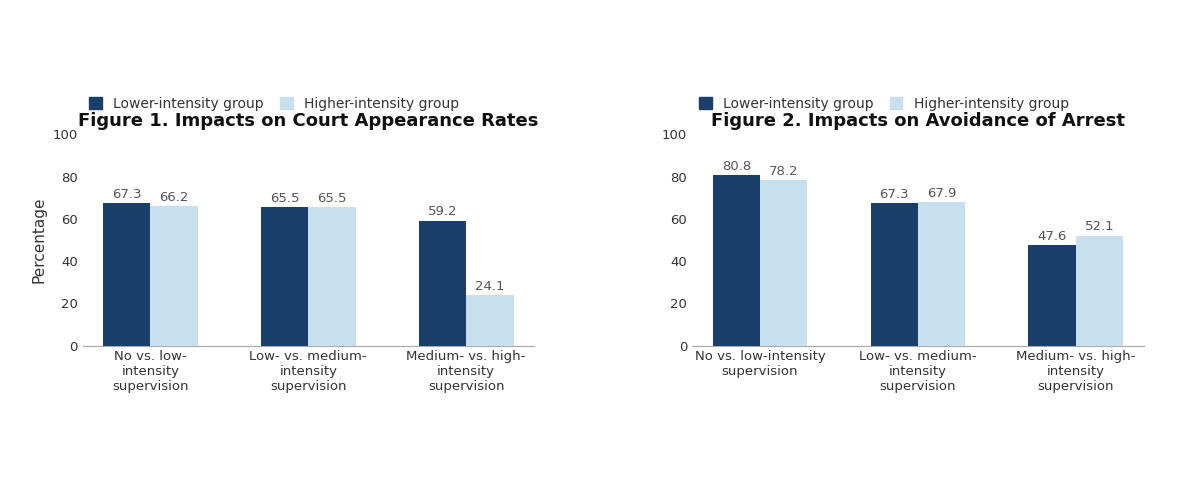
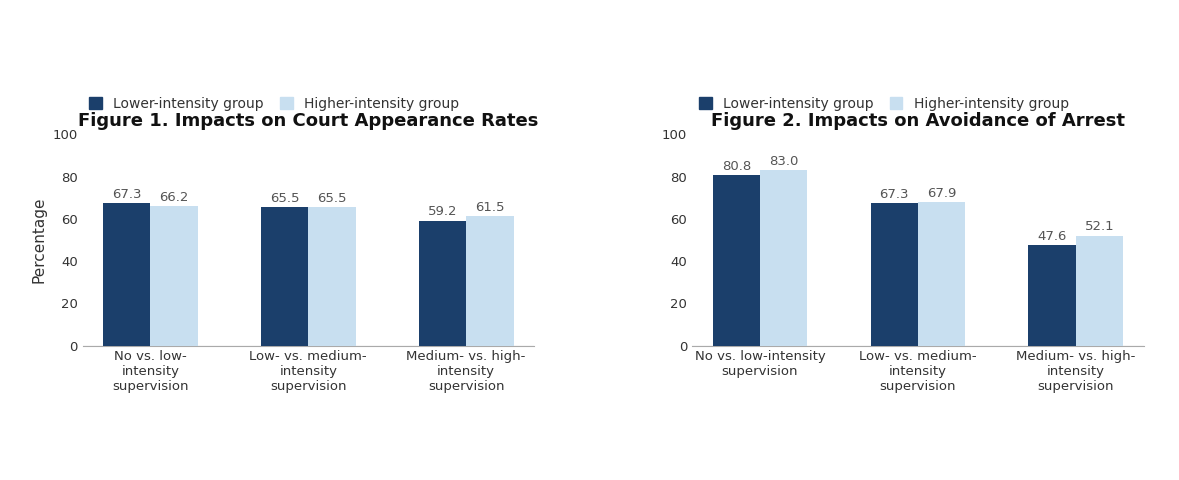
Figure 1. Impacts on Court Appearance Rates/Higher-intensity group/Medium- vs. high- intensity supervision: 24.1 -> 61.5
Figure 2. Impacts on Avoidance of Arrest/Higher-intensity group/No vs. low-intensity supervision: 78.2 -> 83.0
